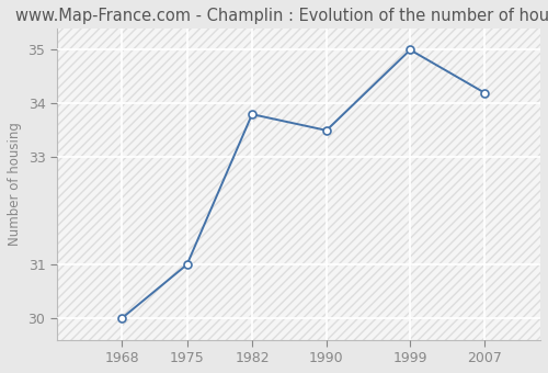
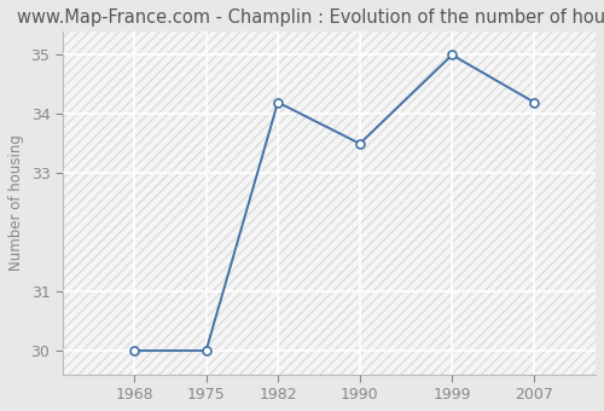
1975: 31.0 -> 30.0
1982: 33.8 -> 34.2
